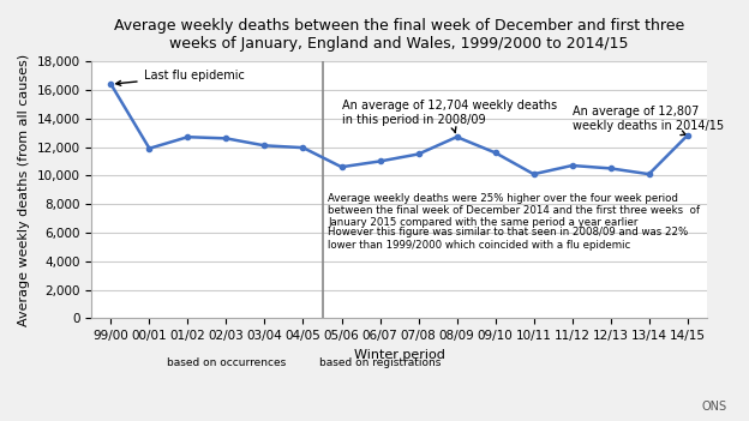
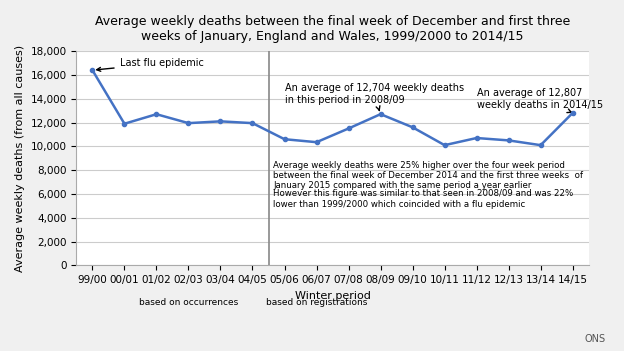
02/03: 12,600 -> 12,000
06/07: 11,000 -> 10,400
